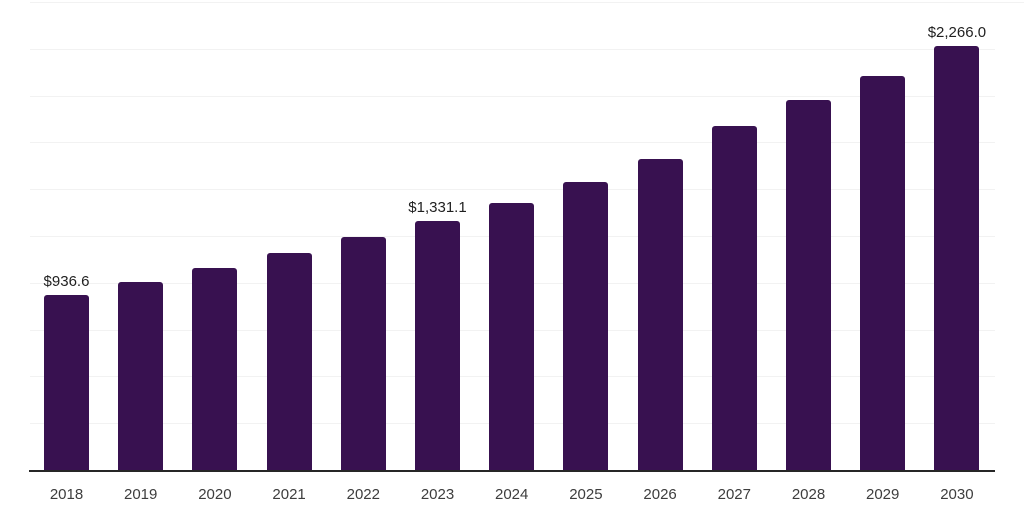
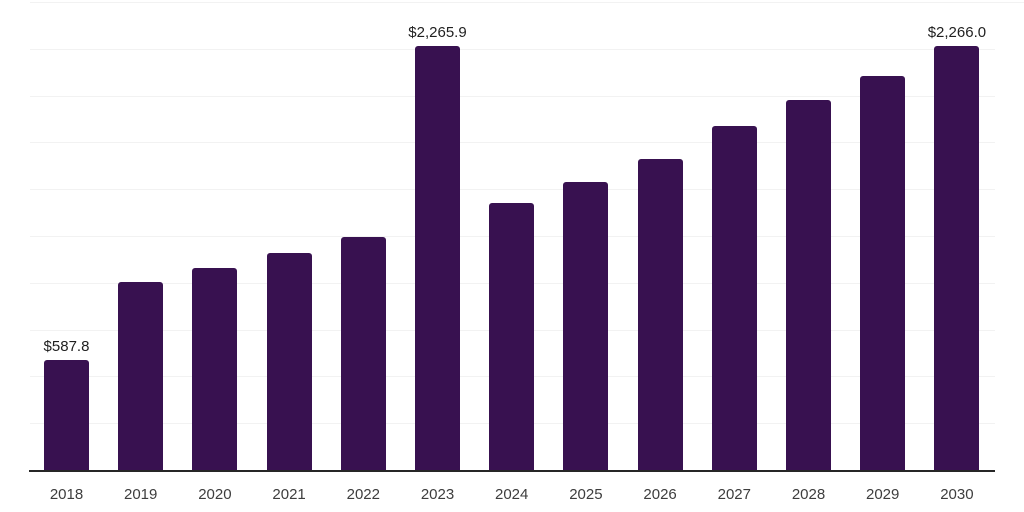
2018: $936.6 -> $587.8
2023: $1,331.1 -> $2,265.9
